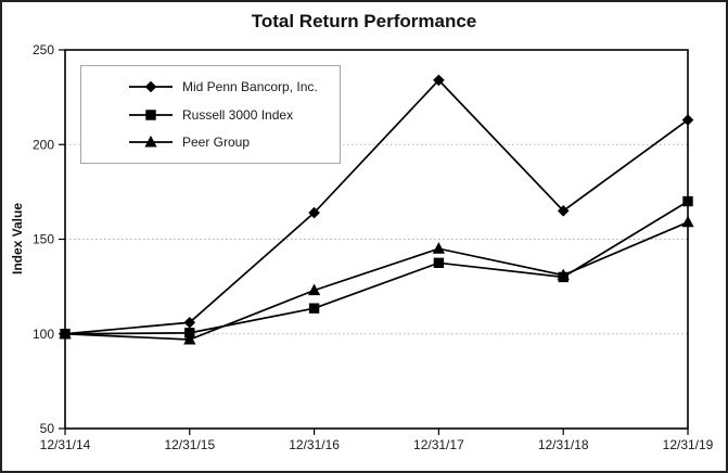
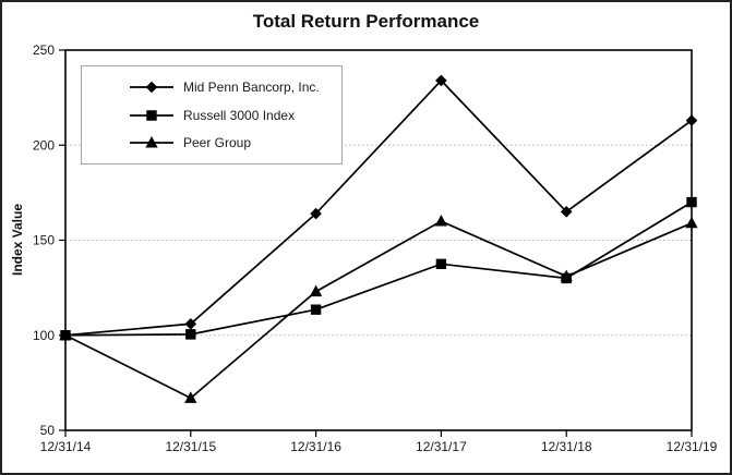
Peer Group/12/31/15: 97 -> 67
Peer Group/12/31/17: 145 -> 160
